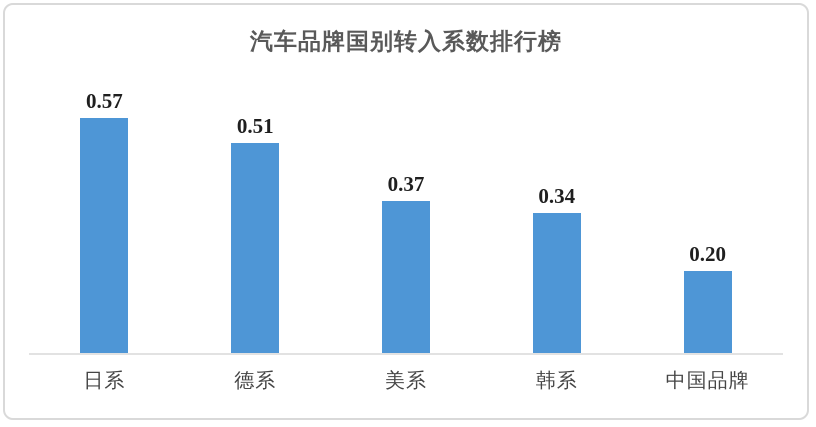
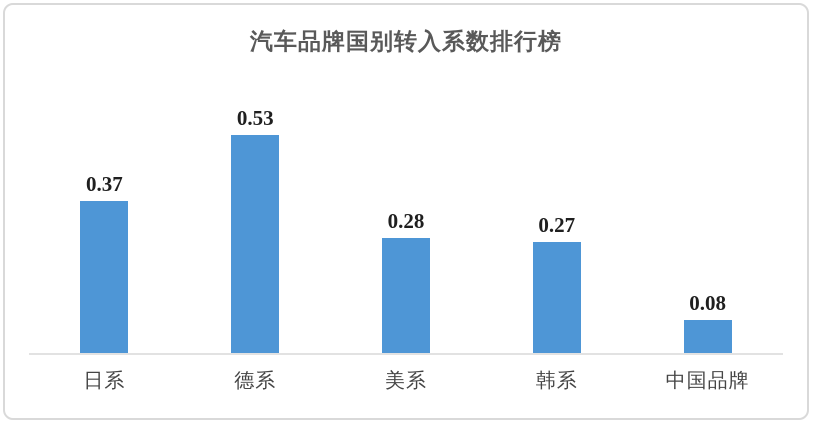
日系: 0.57 -> 0.37
德系: 0.51 -> 0.53
美系: 0.37 -> 0.28
韩系: 0.34 -> 0.27
中国品牌: 0.20 -> 0.08
